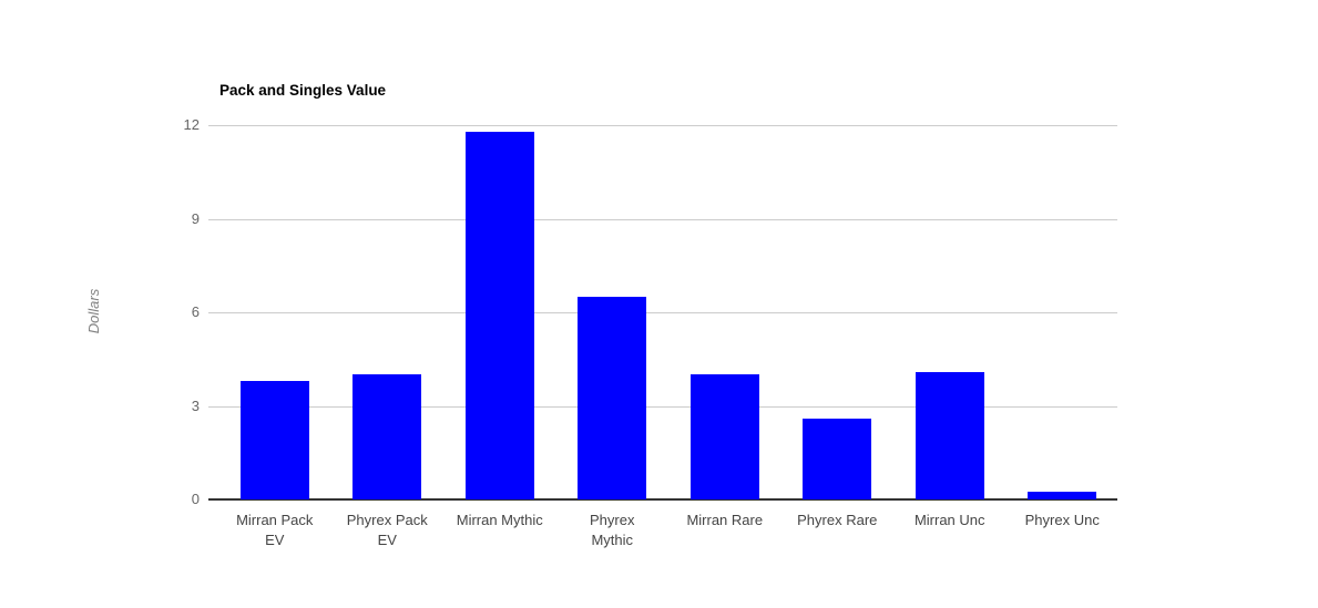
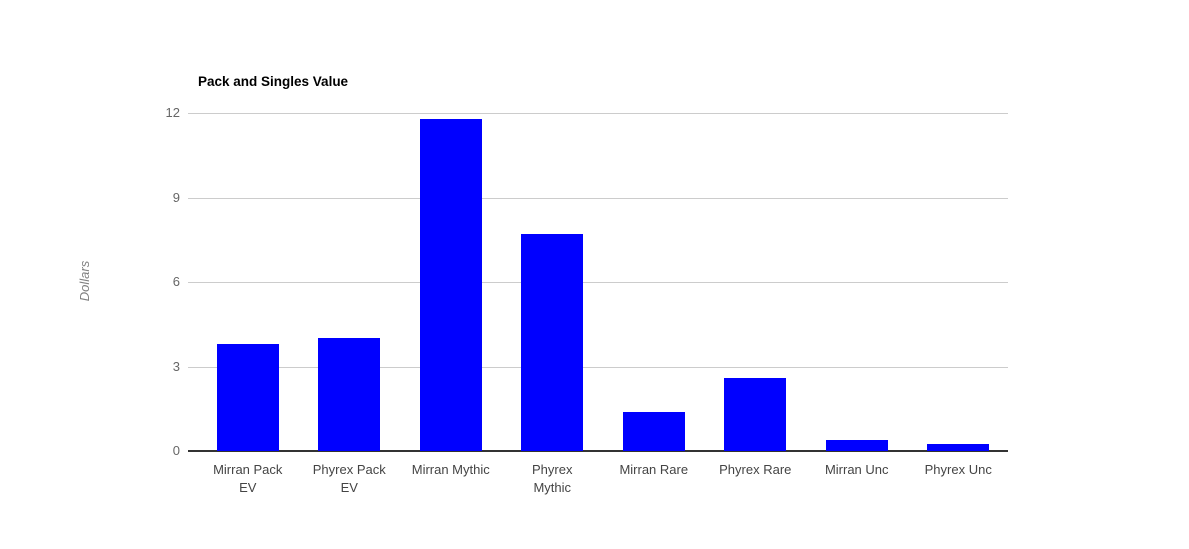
Phyrex Mythic: 6.5 -> 7.7
Mirran Rare: 4.0 -> 1.4
Mirran Unc: 4.1 -> 0.4
